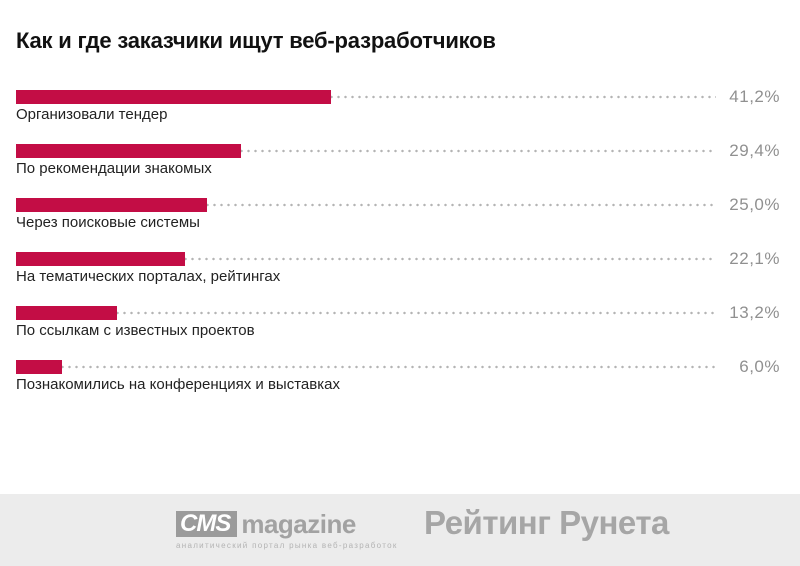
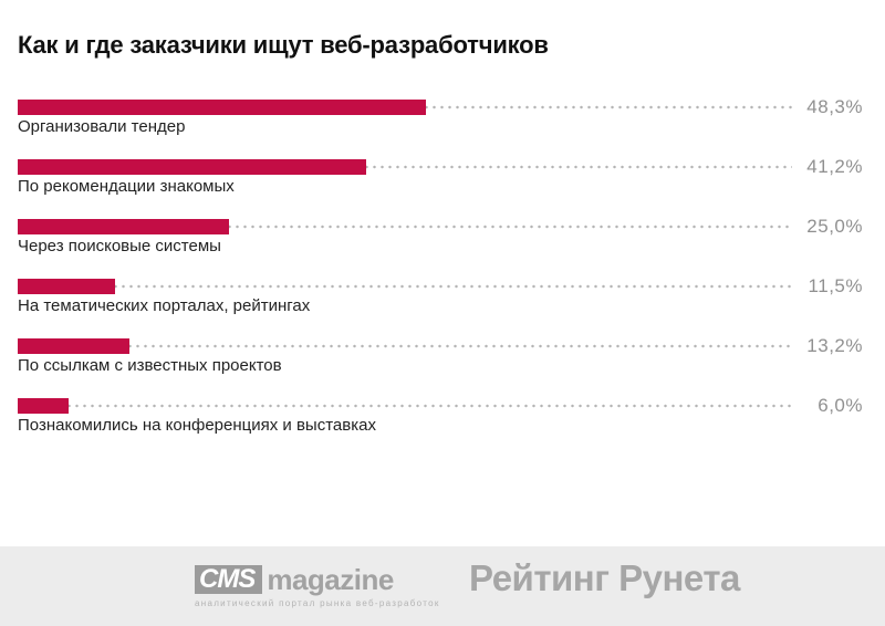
Организовали тендер: 41,2% -> 48,3%
По рекомендации знакомых: 29,4% -> 41,2%
На тематических порталах, рейтингах: 22,1% -> 11,5%
